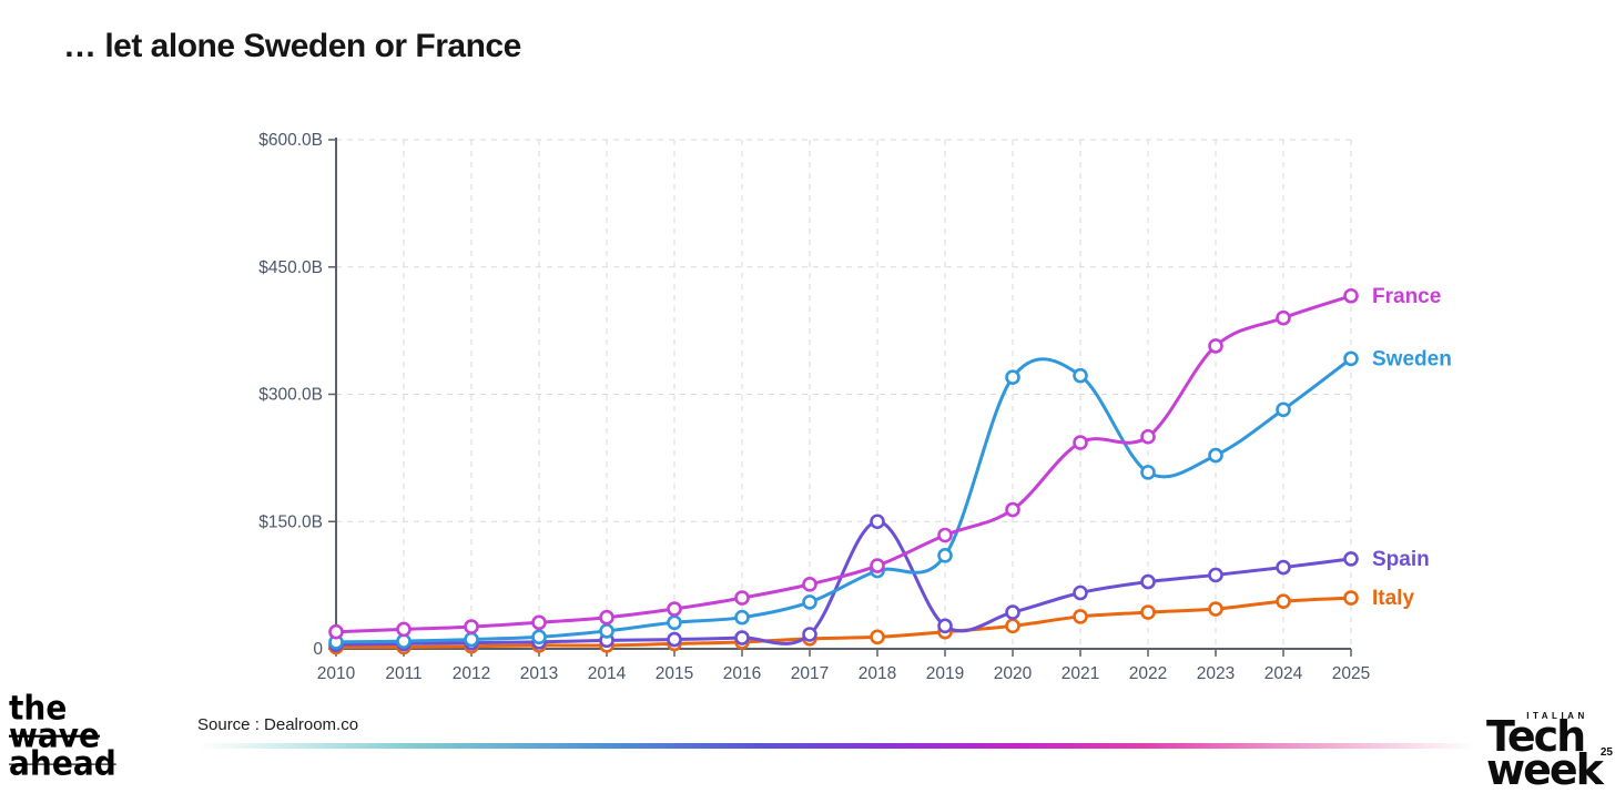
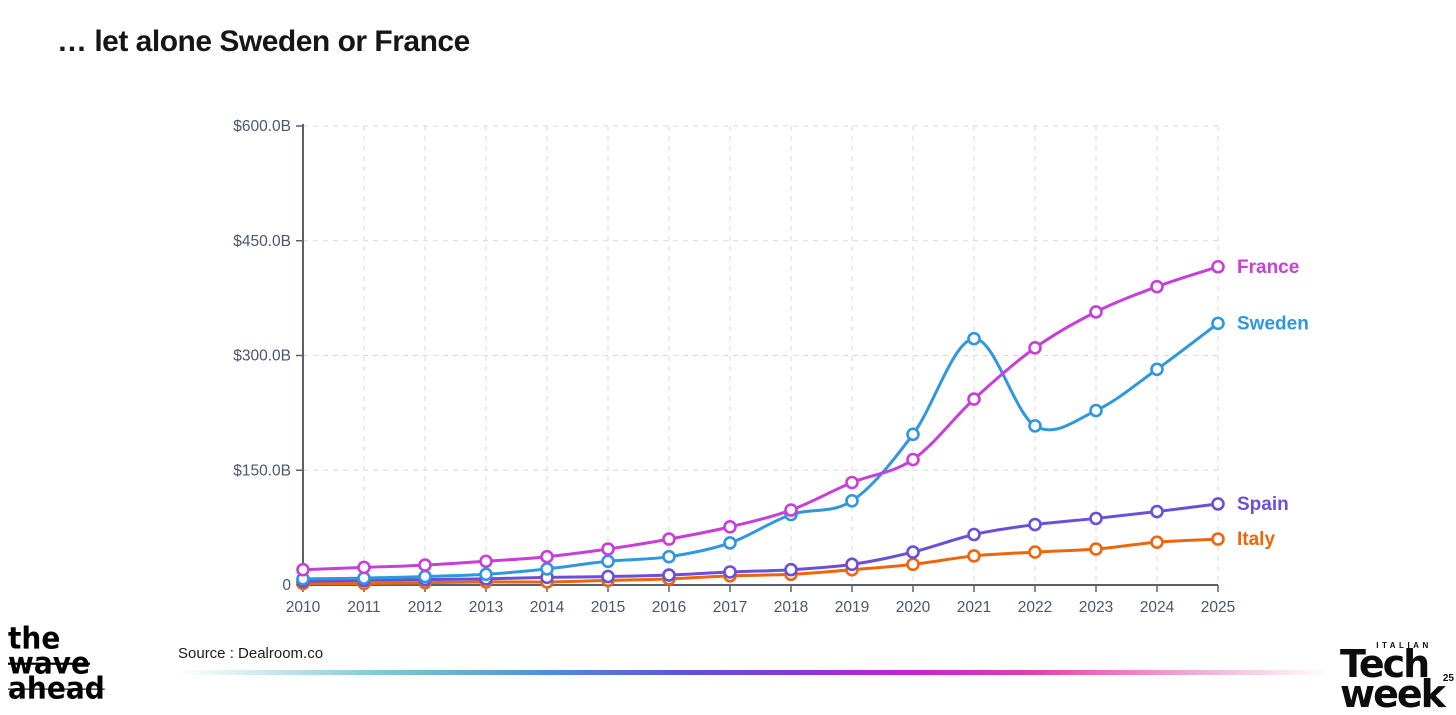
Spain/2018: $150B -> $20B
Sweden/2020: $320B -> $200B
France/2022: $250B -> $310B
